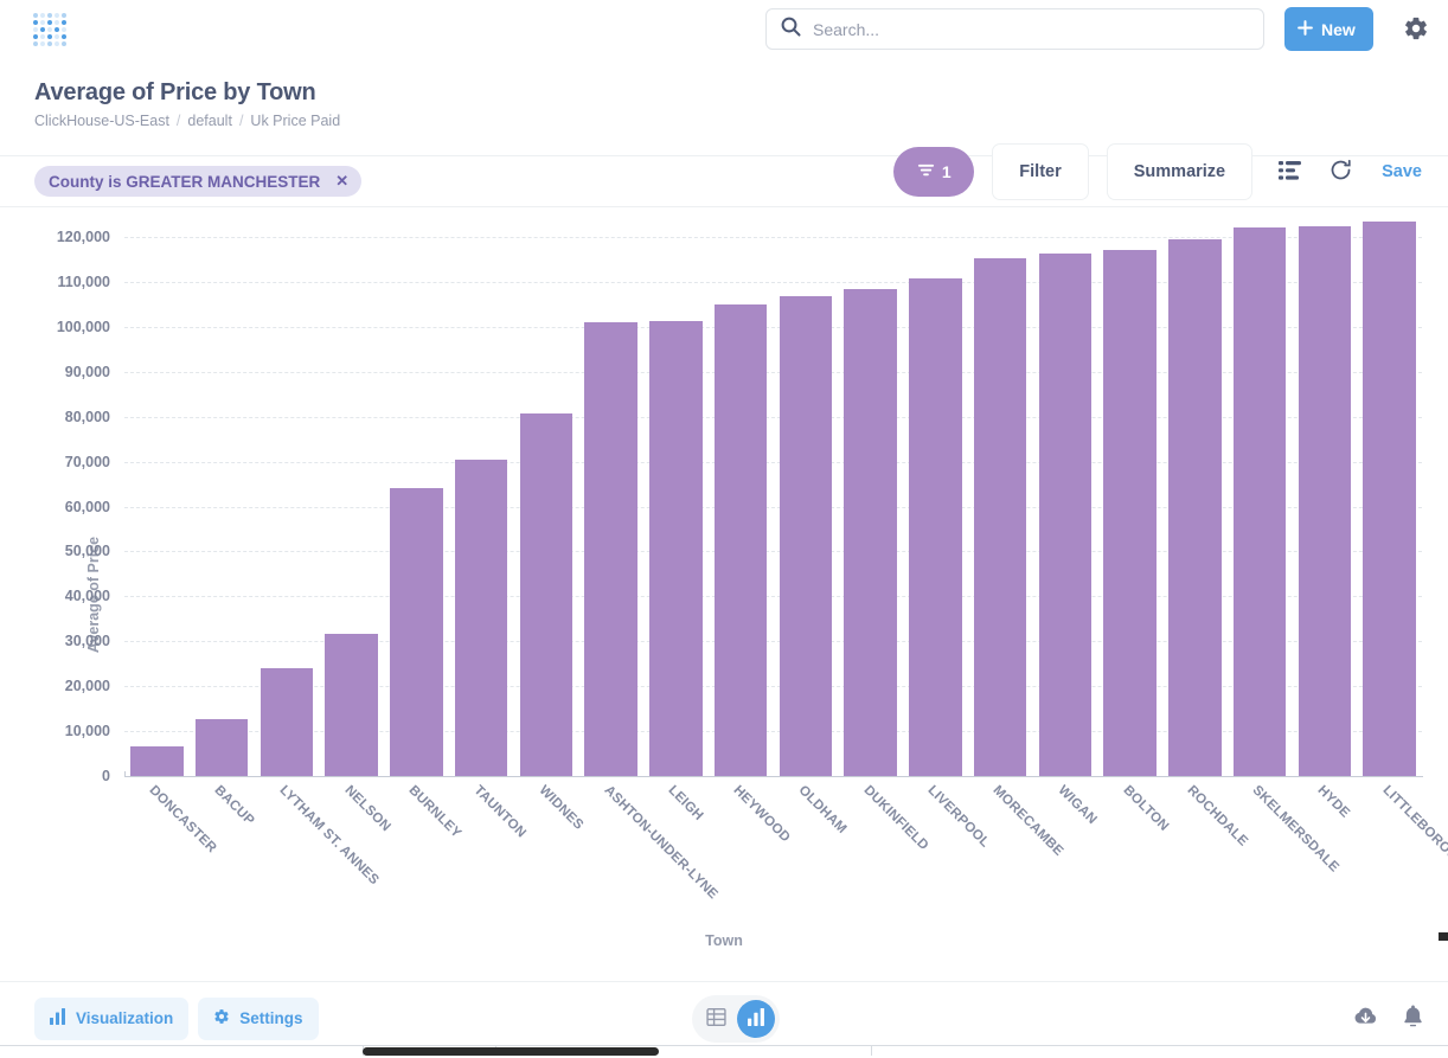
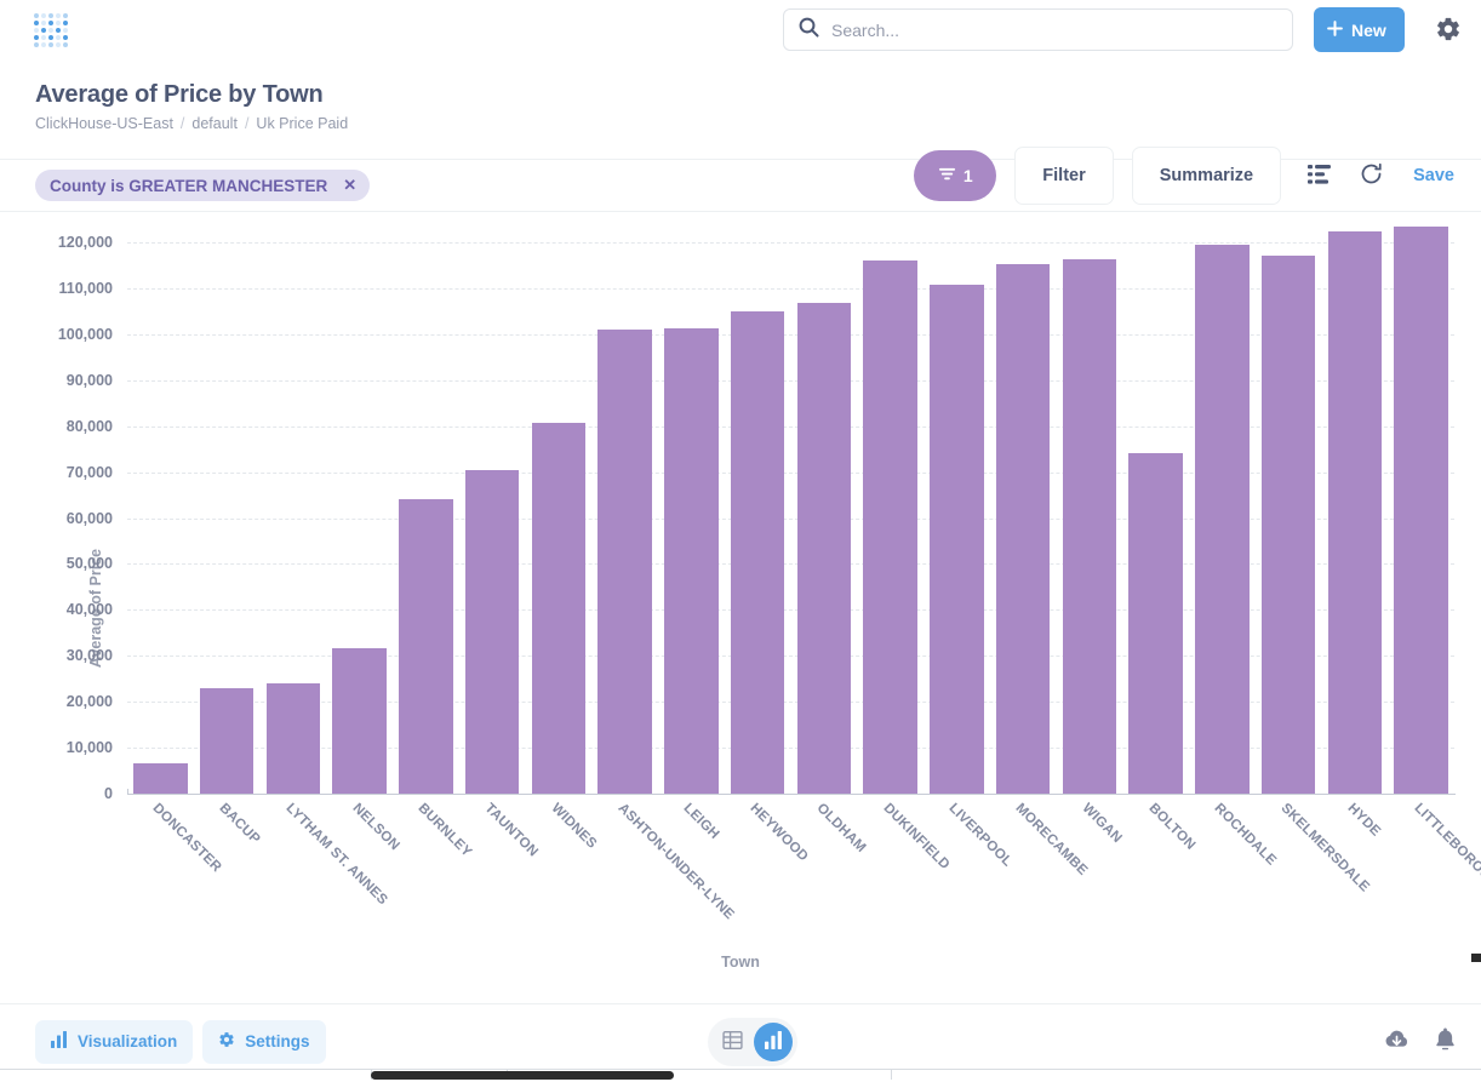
BACUP: 13000 -> 23000
DUKINFIELD: 108000 -> 116000
BOLTON: 117000 -> 74000
SKELMERSDALE: 122000 -> 117000
